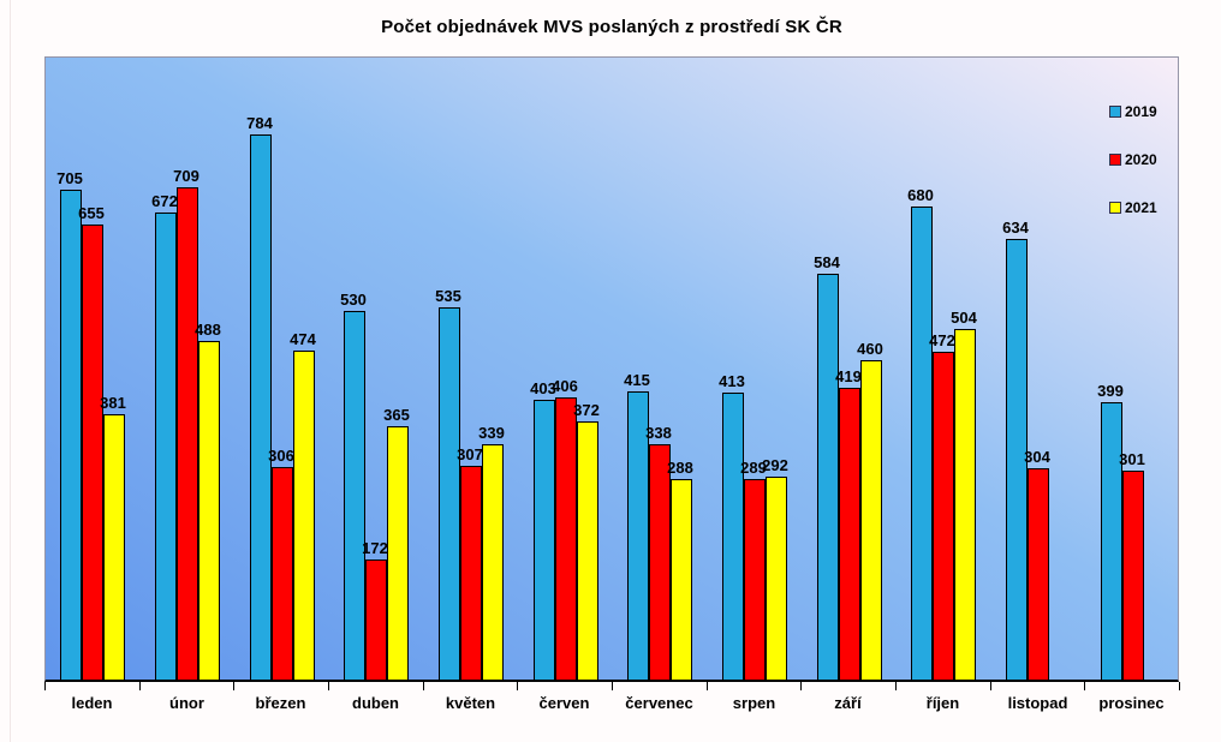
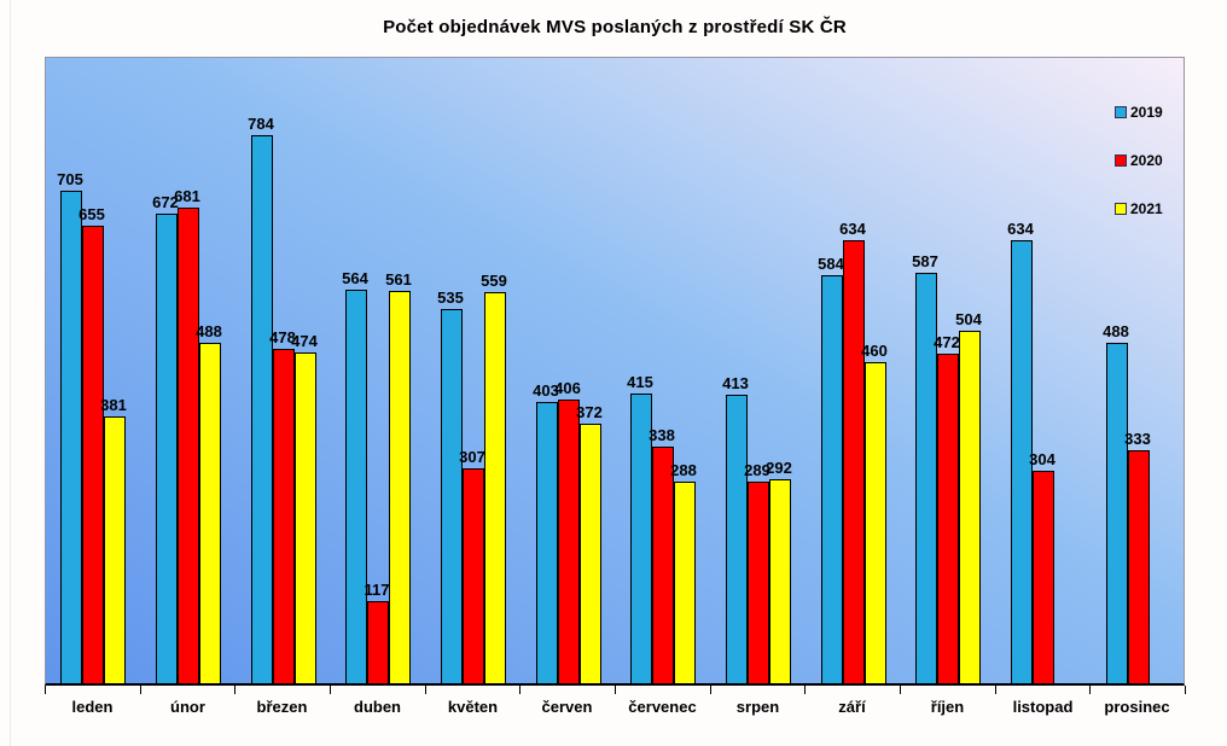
2020/únor: 709 -> 681
2020/březen: 306 -> 478
2019/duben: 530 -> 564
2020/duben: 172 -> 117
2021/duben: 365 -> 561
2021/květen: 339 -> 559
2020/září: 419 -> 634
2019/říjen: 680 -> 587
2019/prosinec: 399 -> 488
2020/prosinec: 301 -> 333
